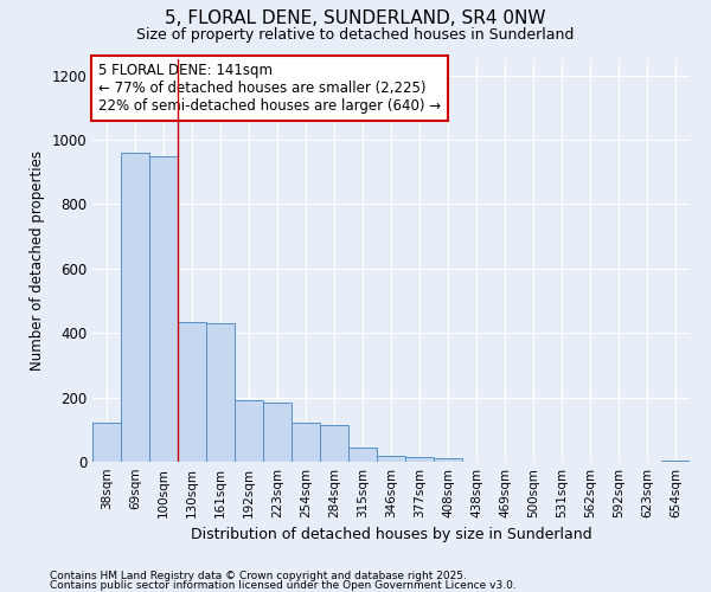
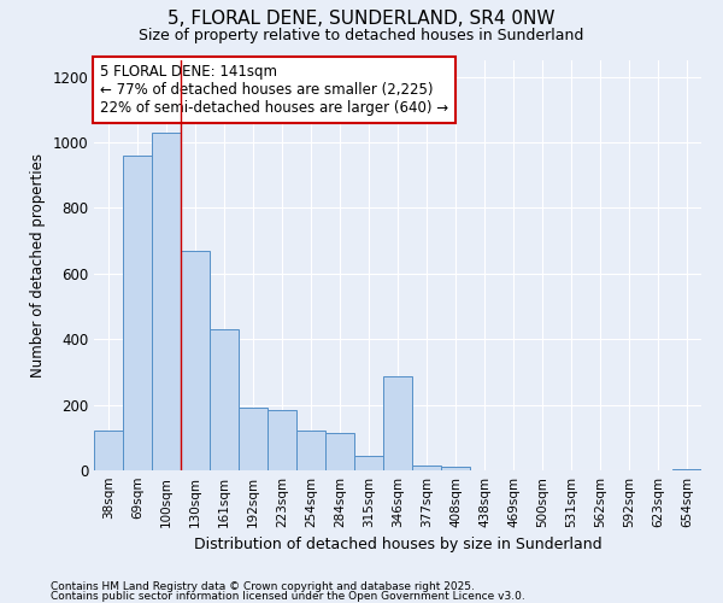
100sqm: 950 -> 1030
130sqm: 435 -> 670
346sqm: 20 -> 285
